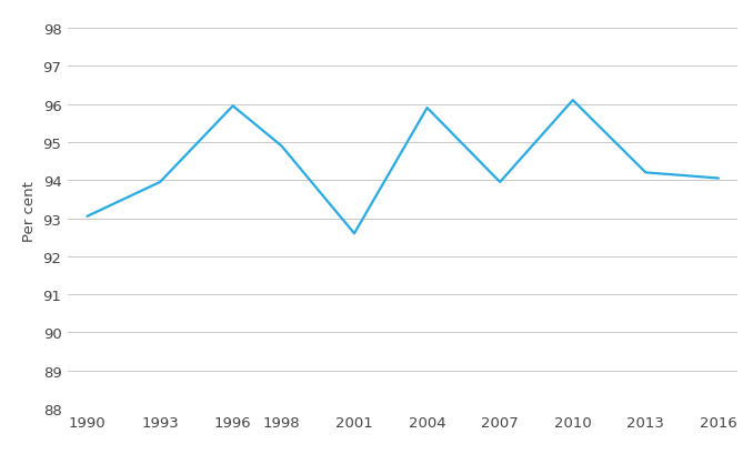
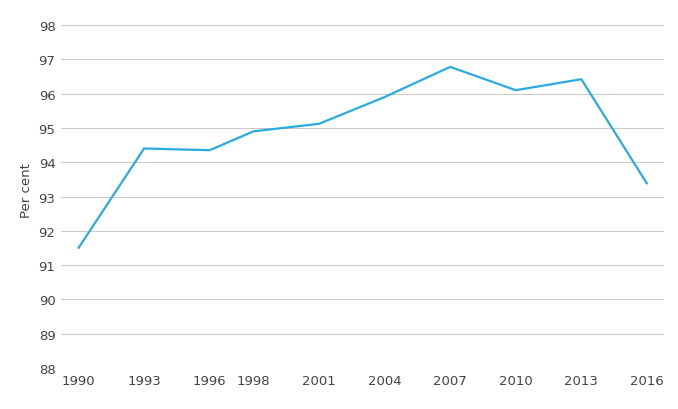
1990: 93.05 -> 91.50
1993: 93.95 -> 94.40
1996: 95.95 -> 94.35
2001: 92.60 -> 95.12
2007: 93.95 -> 96.78
2013: 94.20 -> 96.42
2016: 94.05 -> 93.38
